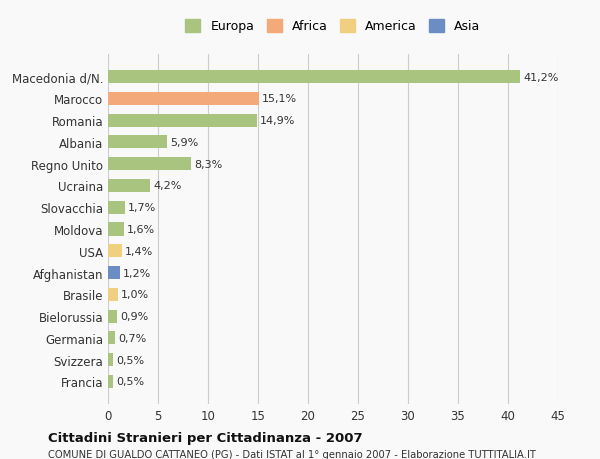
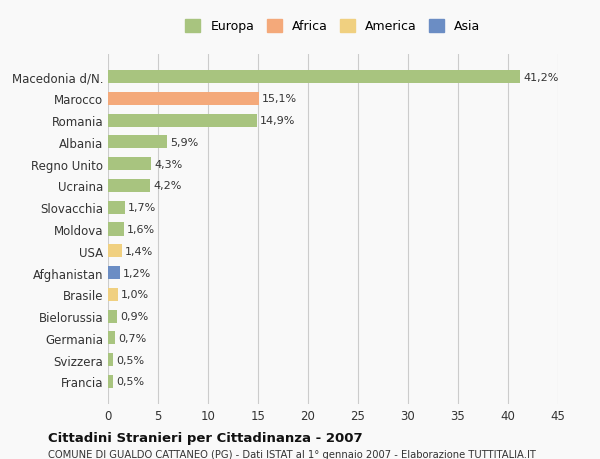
Regno Unito: 8,3% -> 4,3%
